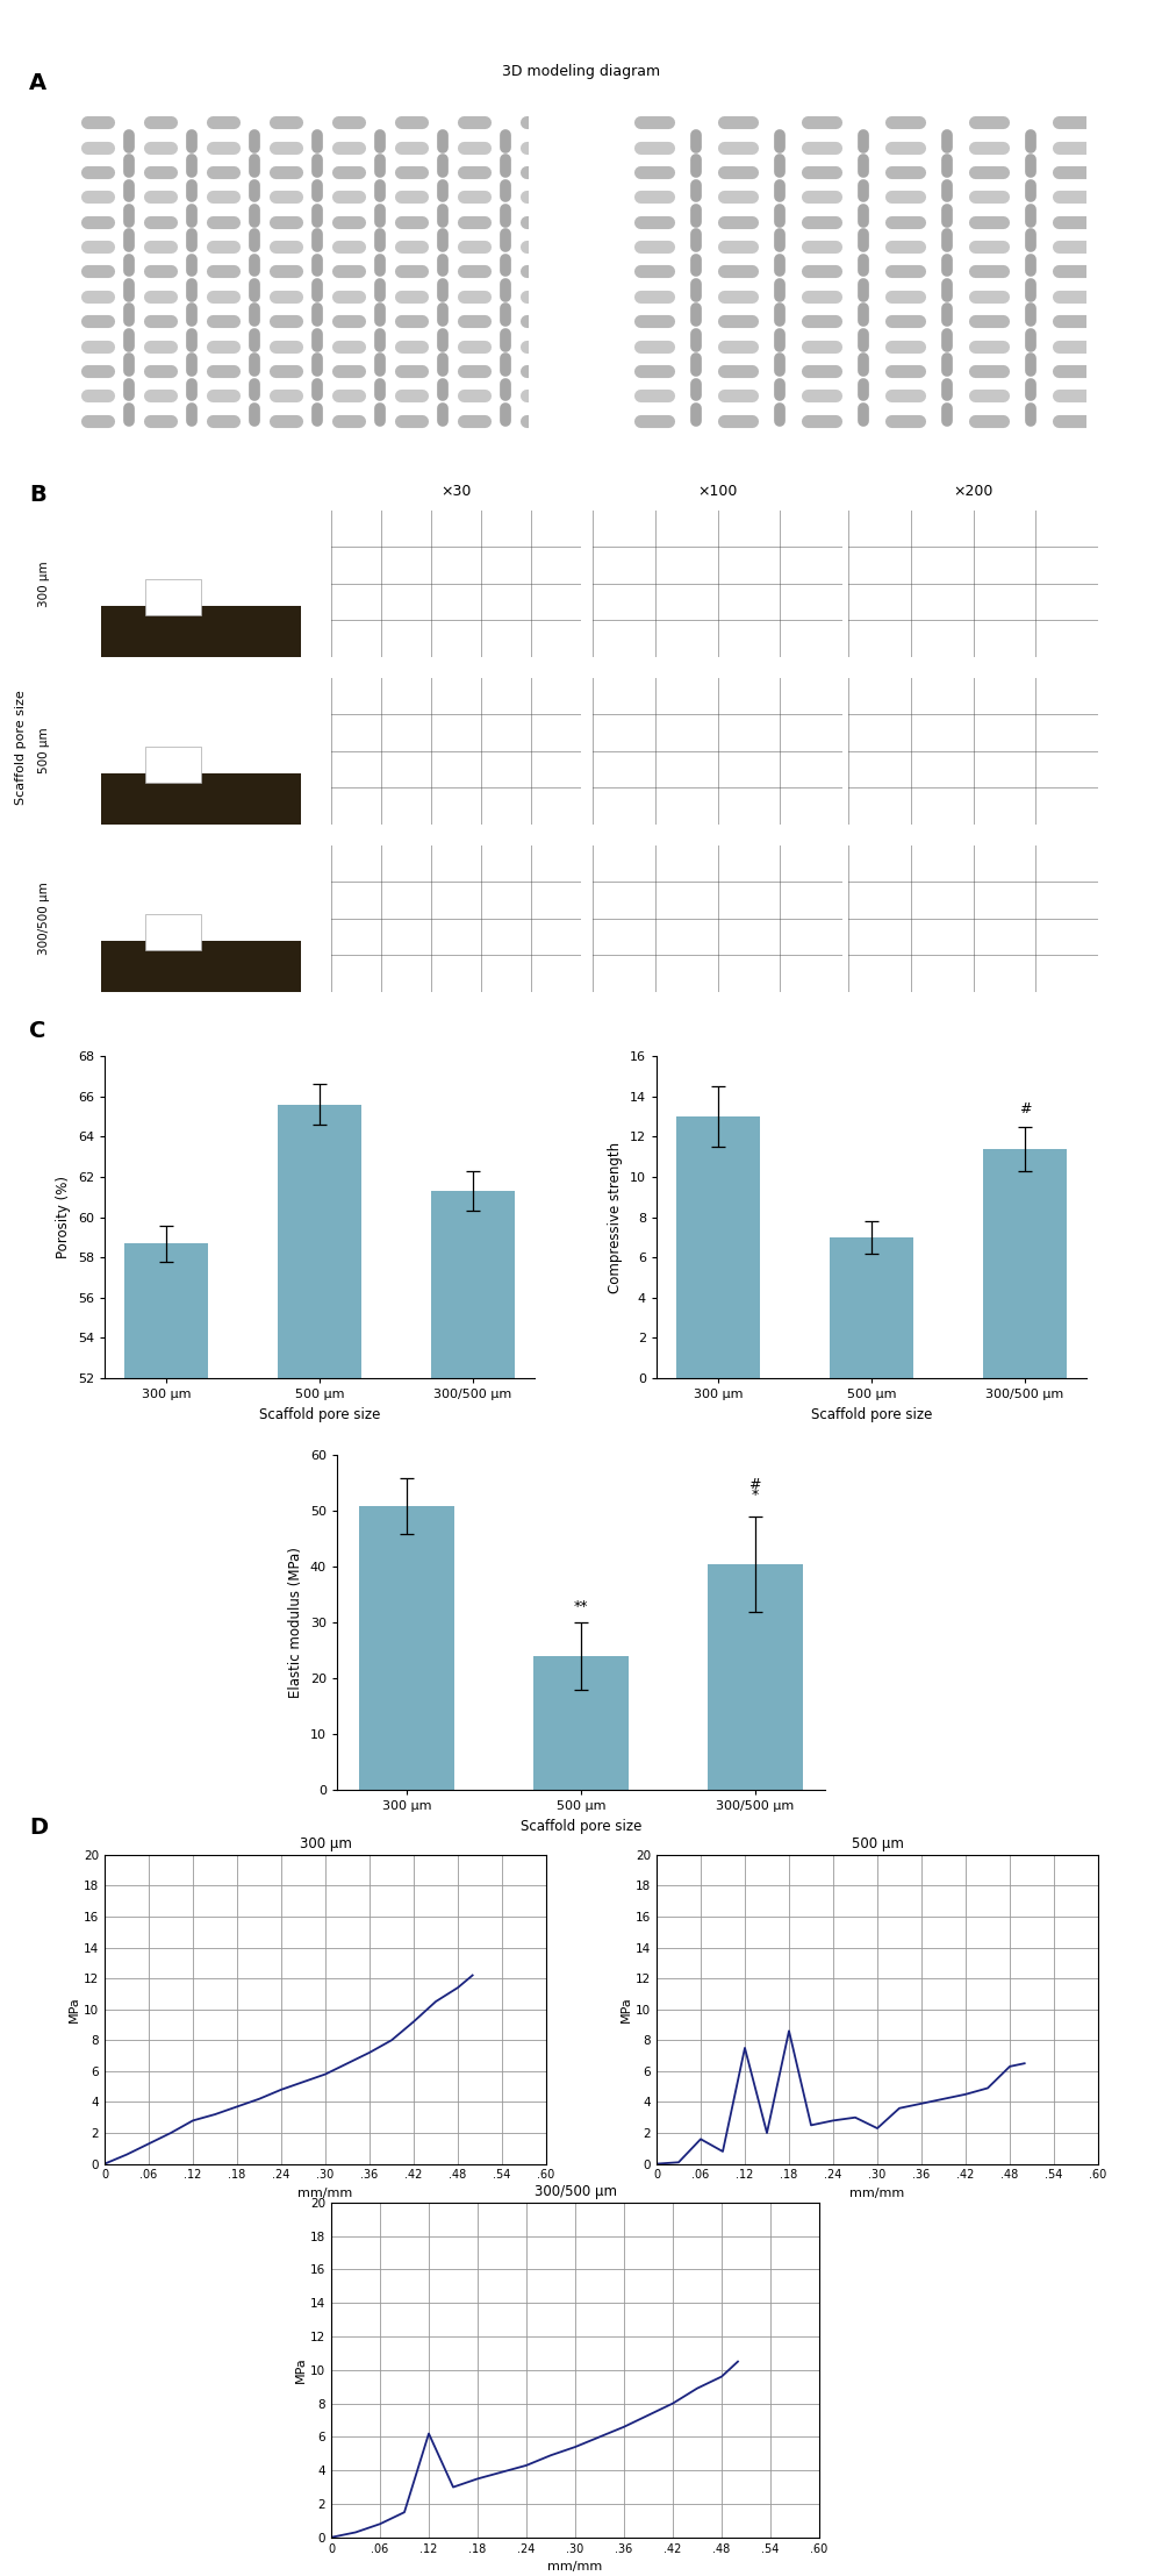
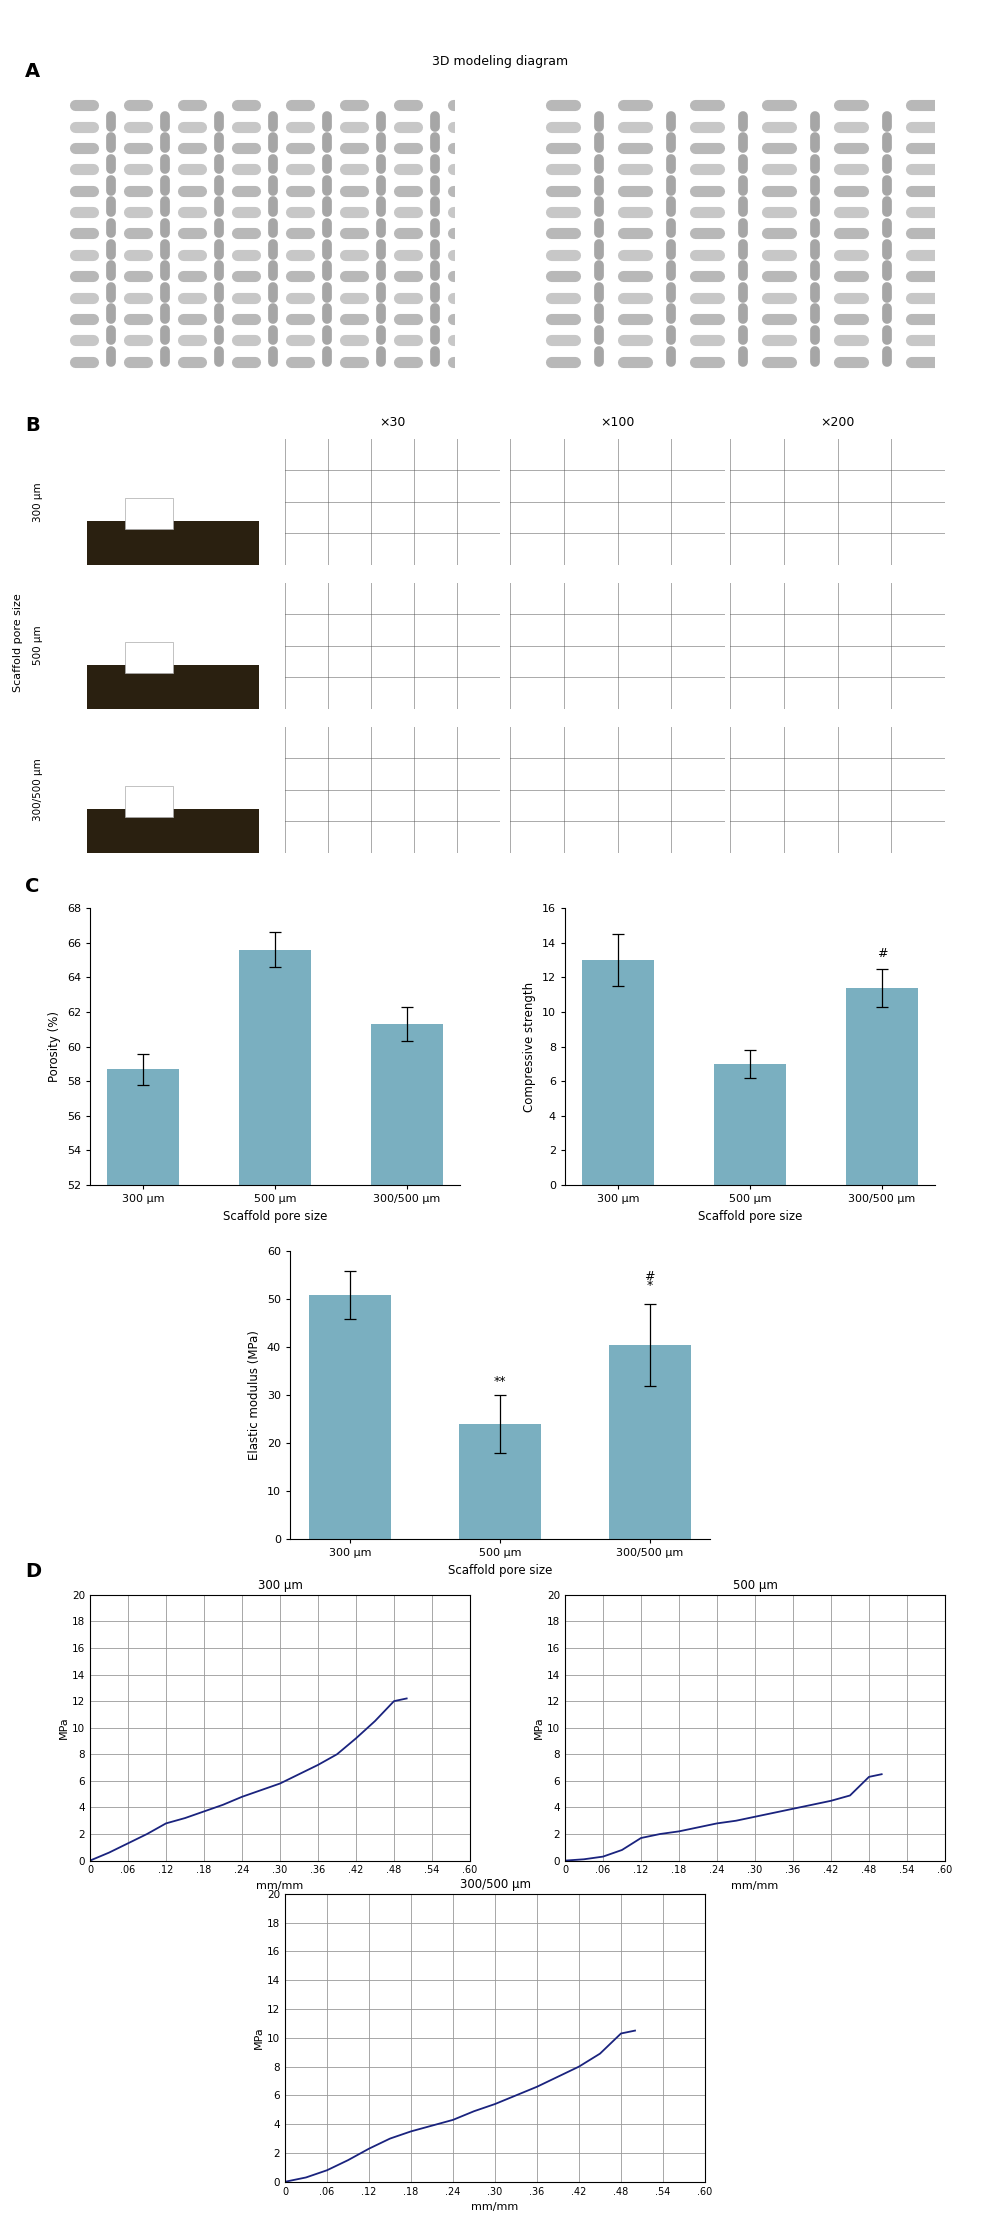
300 μm/.48: 11.4 -> 12.0
500 μm/.06: 1.6 -> 0.3
500 μm/.12: 7.5 -> 1.7
500 μm/.18: 8.6 -> 2.2
500 μm/.30: 2.3 -> 3.3
300/500 μm/.12: 6.2 -> 2.3
300/500 μm/.48: 9.6 -> 10.3
